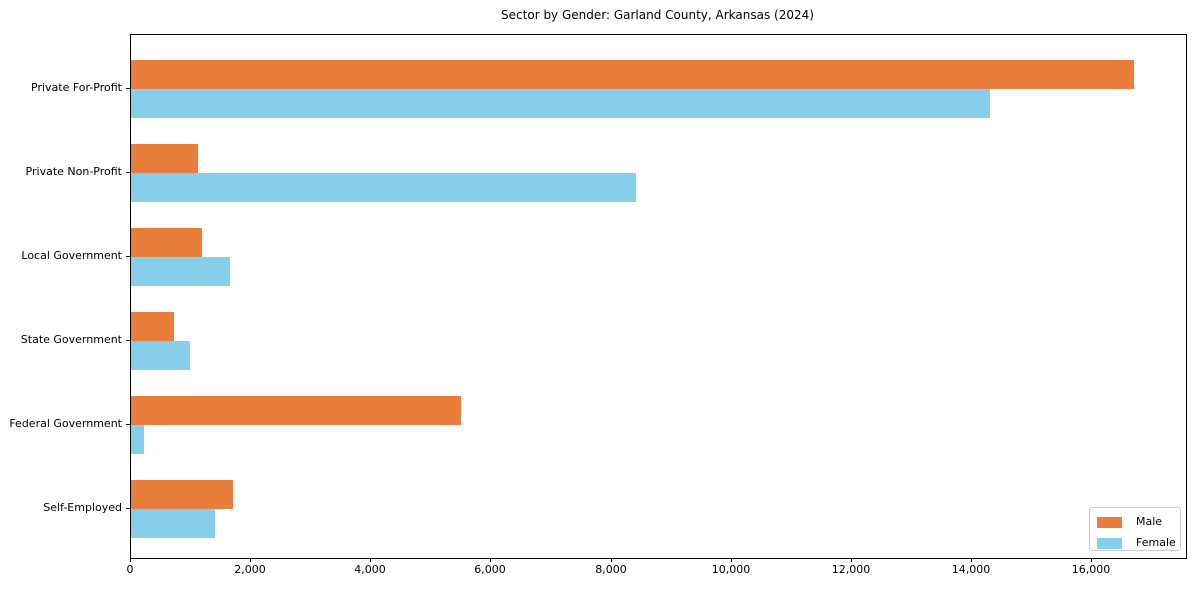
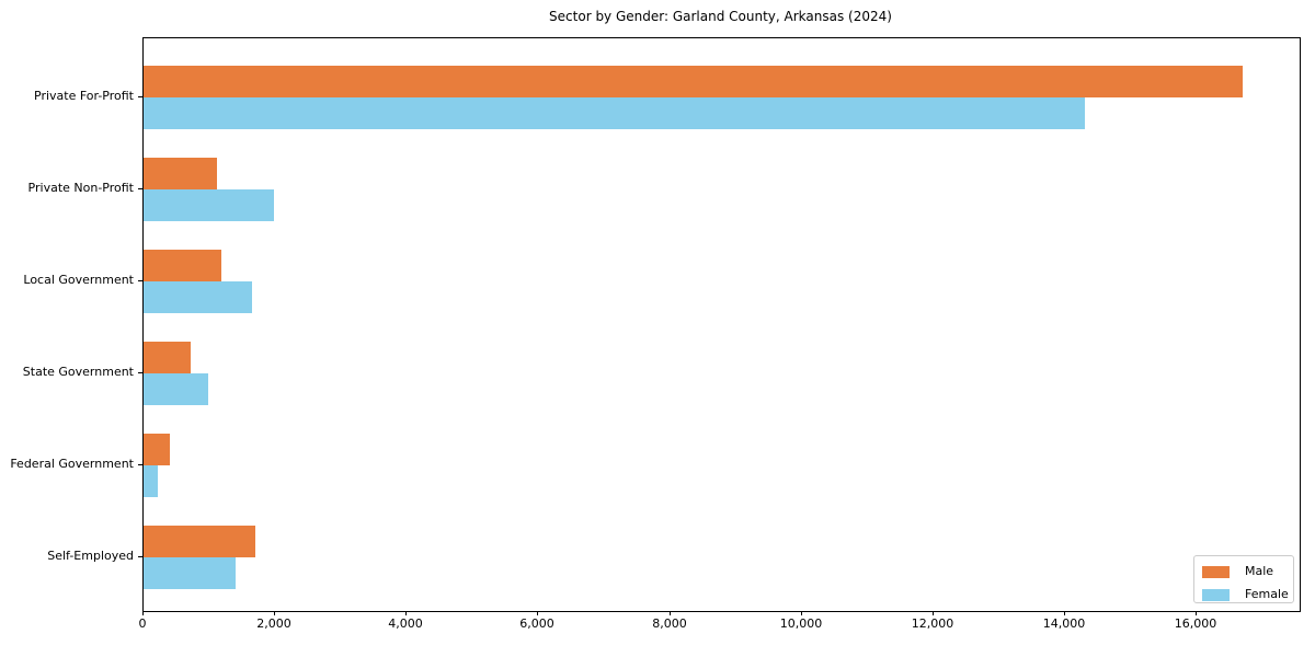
Female/Private Non-Profit: 8400 -> 2000
Male/Federal Government: 5500 -> 400
